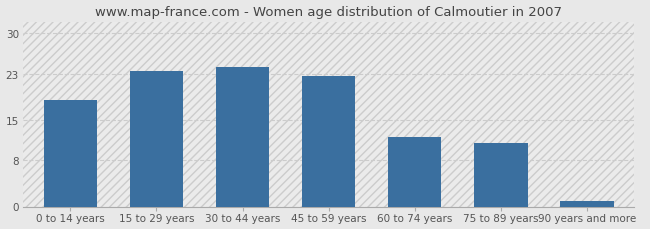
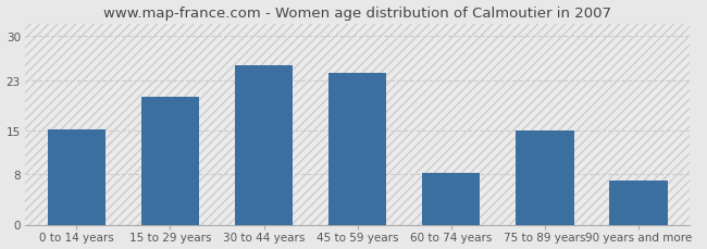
0 to 14 years: 18.5 -> 15.2
15 to 29 years: 23.5 -> 20.4
30 to 44 years: 24.2 -> 25.4
45 to 59 years: 22.5 -> 24.2
60 to 74 years: 12.0 -> 8.2
75 to 89 years: 11.0 -> 15.0
90 years and more: 1.0 -> 7.0
